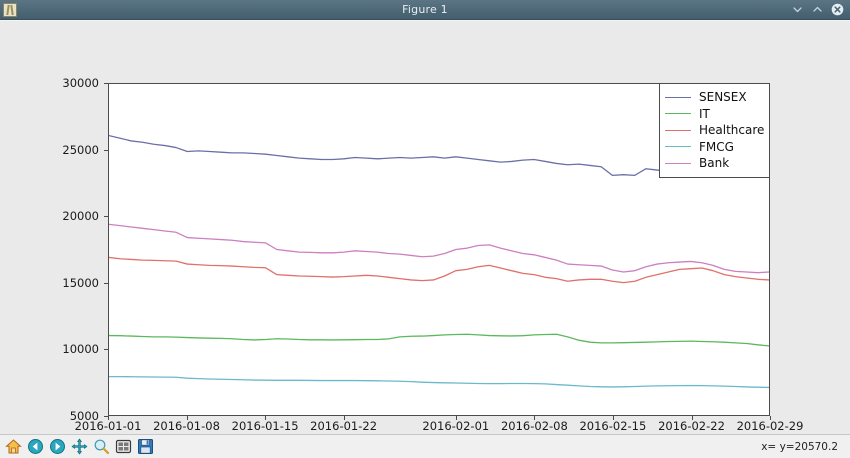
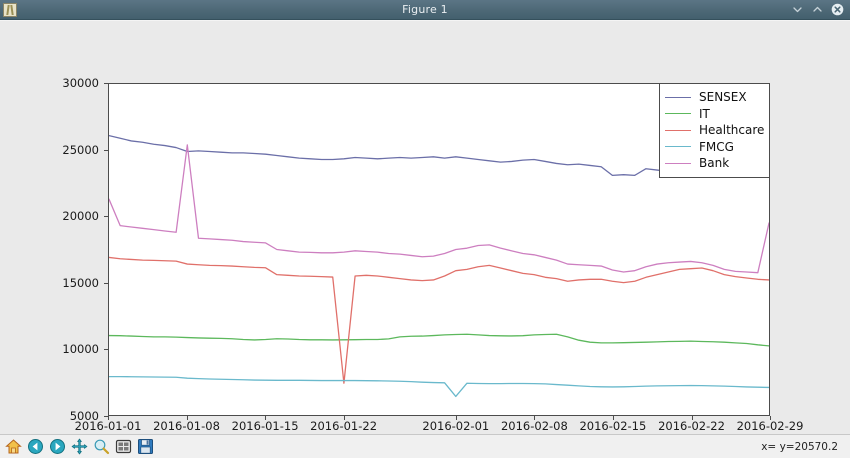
Bank/2016-01-01: 19400 -> 21300
Bank/2016-01-08: 18400 -> 25400
Healthcare/2016-01-22: 15400 -> 7400
FMCG/2016-02-01: 7400 -> 6400
Bank/2016-02-29: 15800 -> 19500
